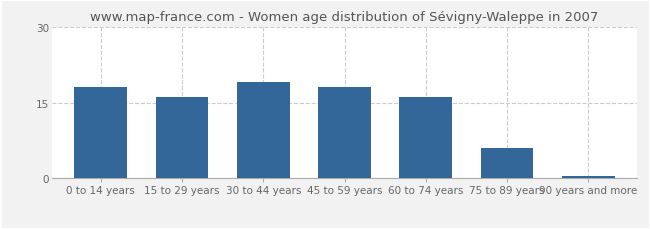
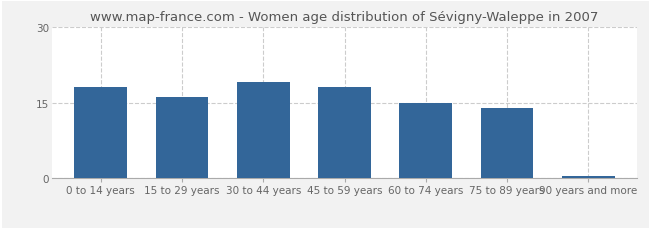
60 to 74 years: 16.0 -> 15.0
75 to 89 years: 6.0 -> 14.0
